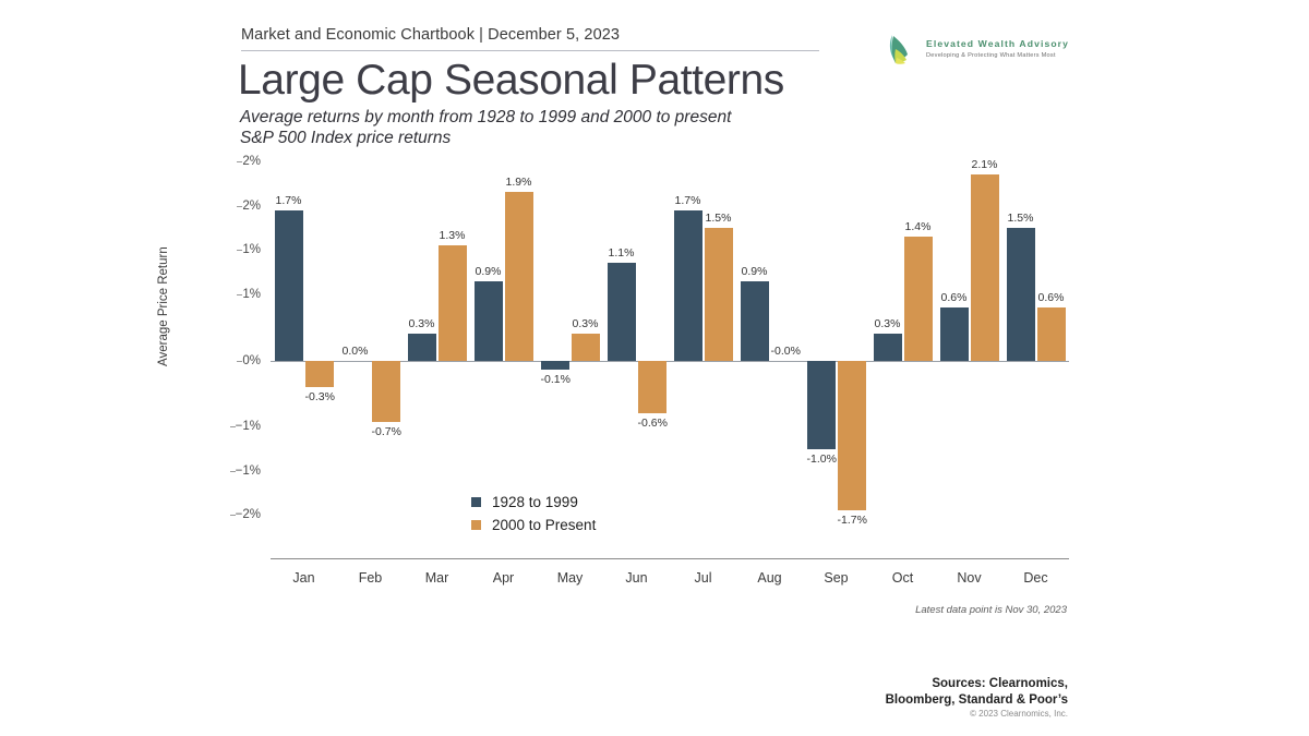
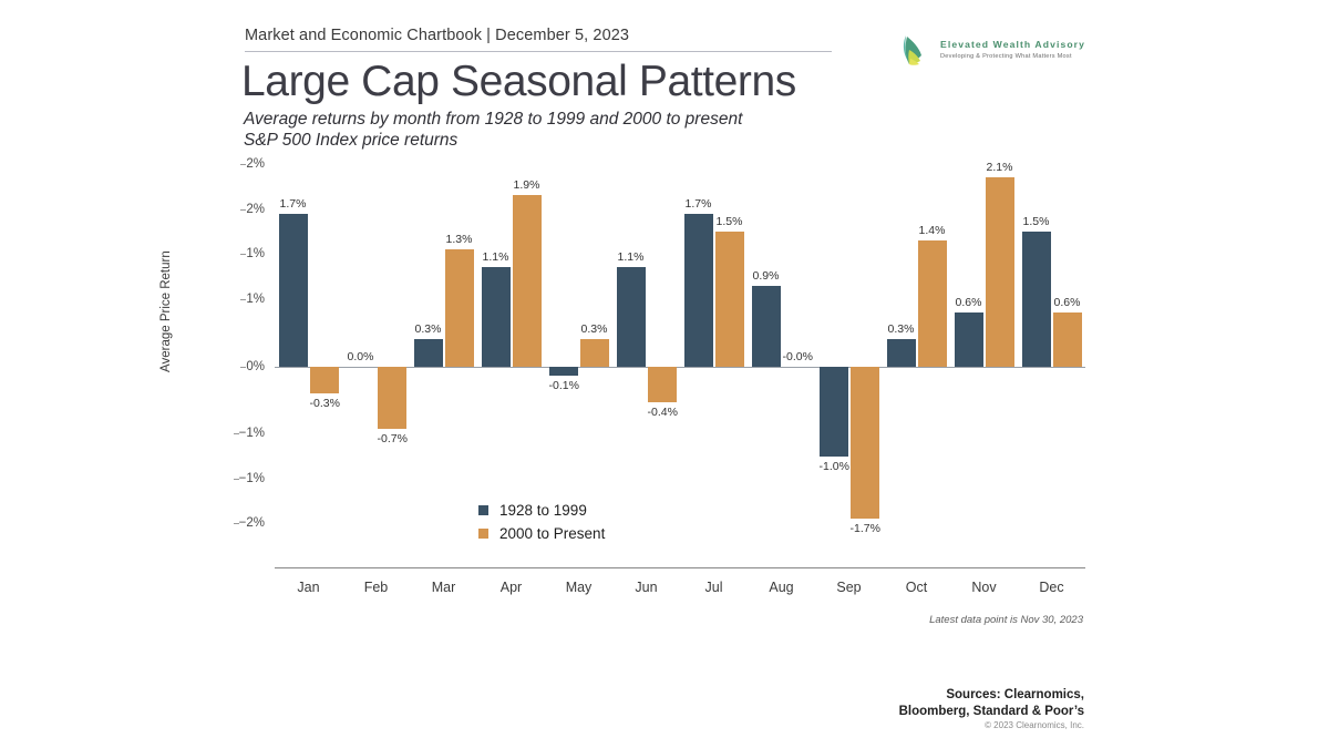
1928 to 1999/Apr: 0.9% -> 1.1%
2000 to Present/Jun: -0.6% -> -0.4%
